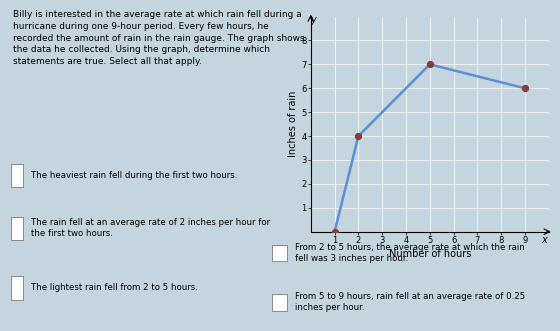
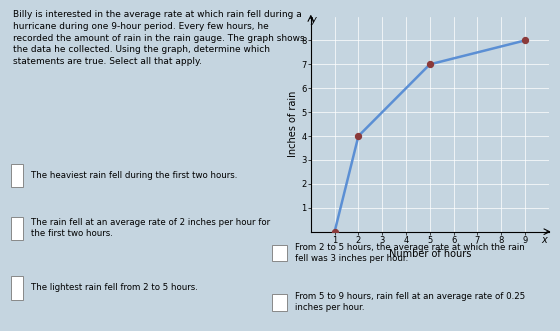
9: 6 -> 8
